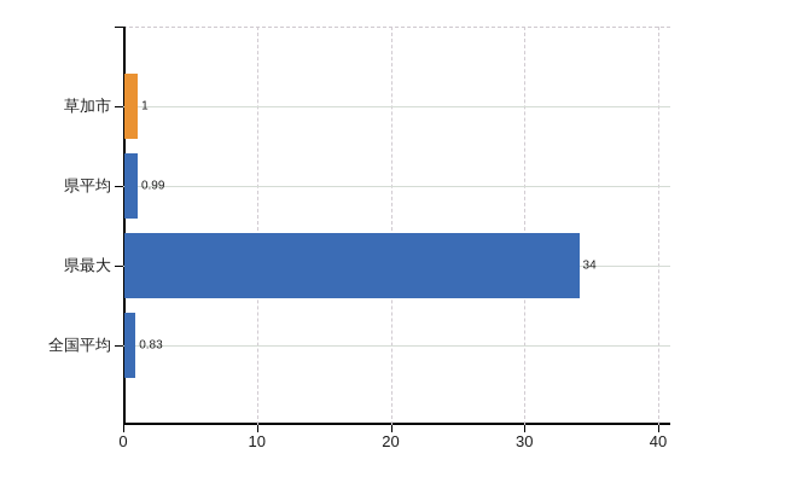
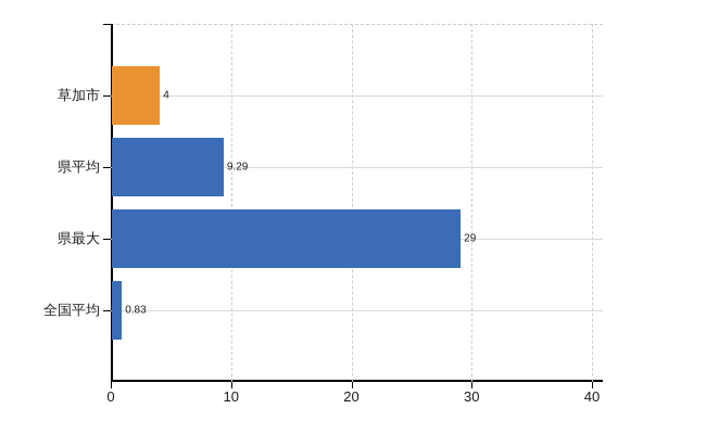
草加市: 1 -> 4
県平均: 0.99 -> 9.29
県最大: 34 -> 29
